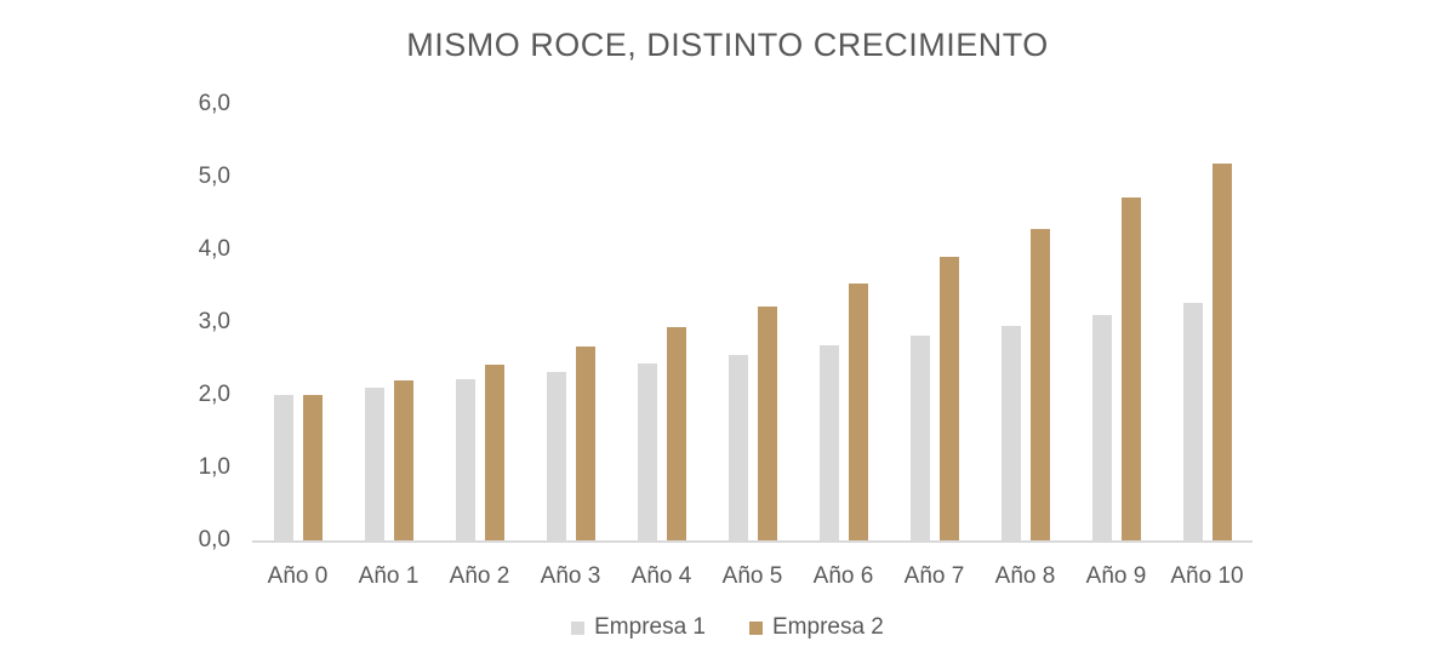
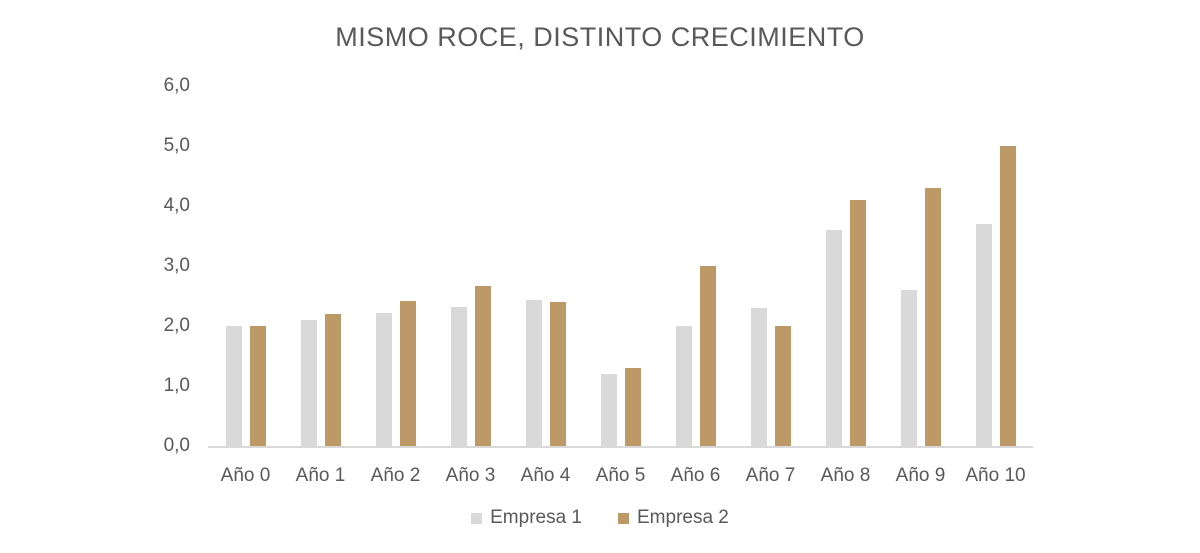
Empresa 2/Año 4: 2,9 -> 2,4
Empresa 1/Año 5: 2,5 -> 1,2
Empresa 2/Año 5: 3,2 -> 1,3
Empresa 1/Año 6: 2,7 -> 2,0
Empresa 2/Año 6: 3,5 -> 3,0
Empresa 1/Año 7: 2,8 -> 2,3
Empresa 2/Año 7: 3,9 -> 2,0
Empresa 1/Año 8: 3,0 -> 3,6
Empresa 2/Año 8: 4,3 -> 4,1
Empresa 1/Año 9: 3,1 -> 2,6
Empresa 2/Año 9: 4,7 -> 4,3
Empresa 1/Año 10: 3,3 -> 3,7
Empresa 2/Año 10: 5,2 -> 5,0
